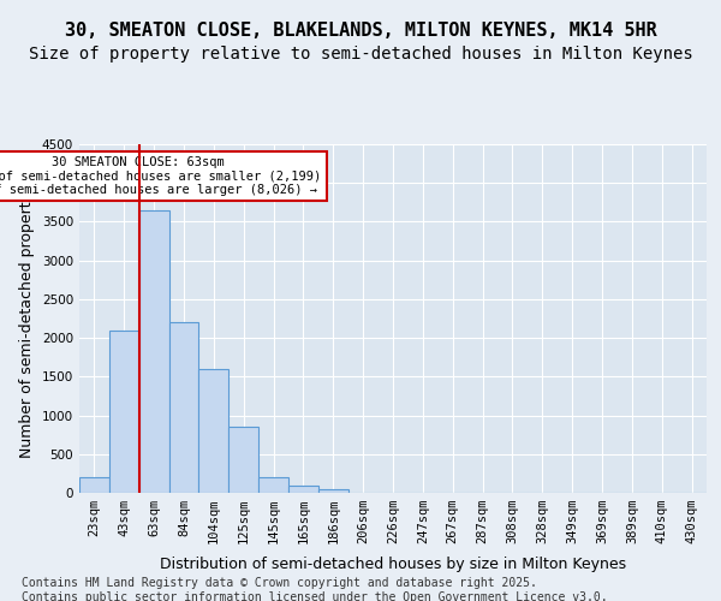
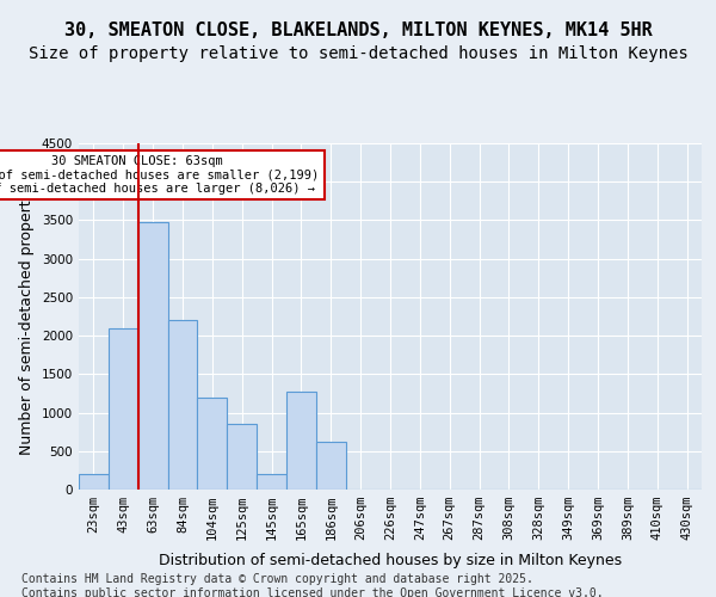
63sqm: 3650 -> 3480
104sqm: 1600 -> 1200
165sqm: 100 -> 1280
186sqm: 50 -> 620
